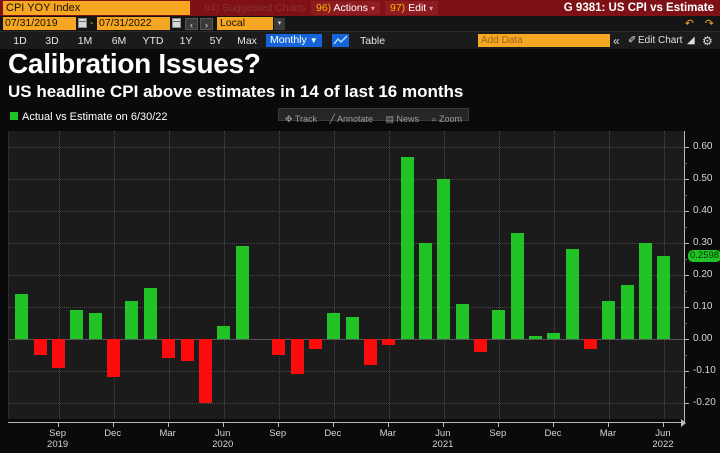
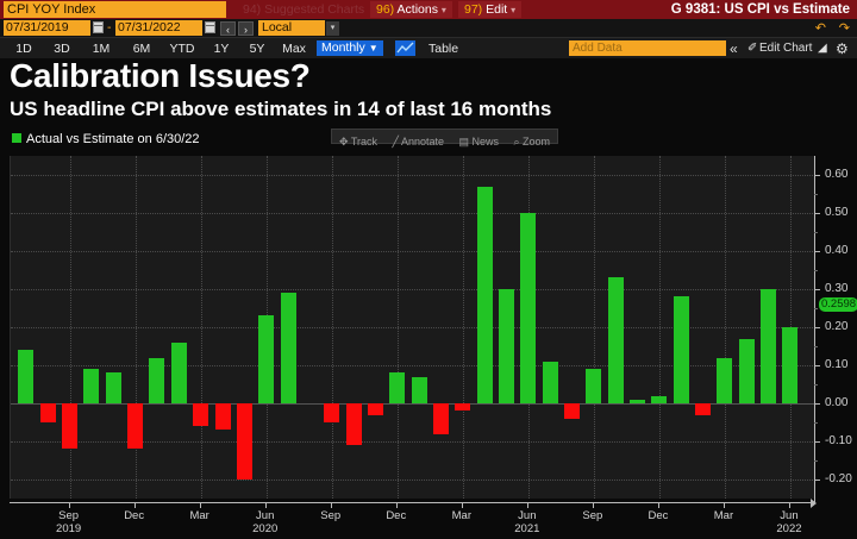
Sep 2019: -0.09 -> -0.12
Jun 2020: 0.04 -> 0.23
Jun 2022: 0.26 -> 0.20
